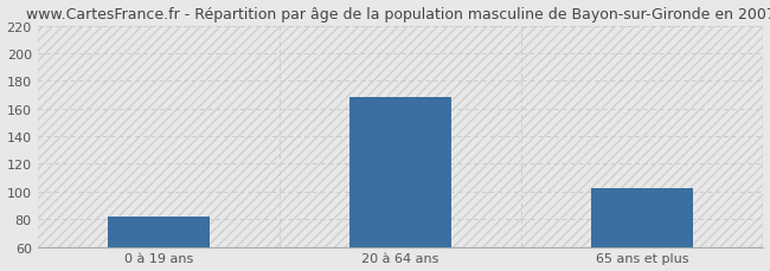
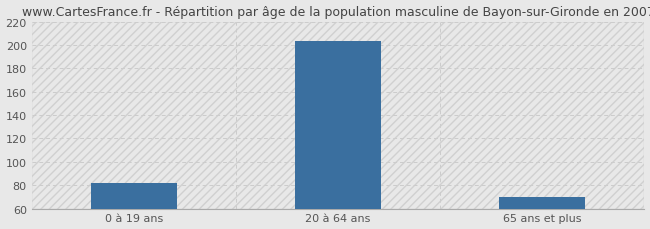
20 à 64 ans: 168 -> 203
65 ans et plus: 102 -> 70
